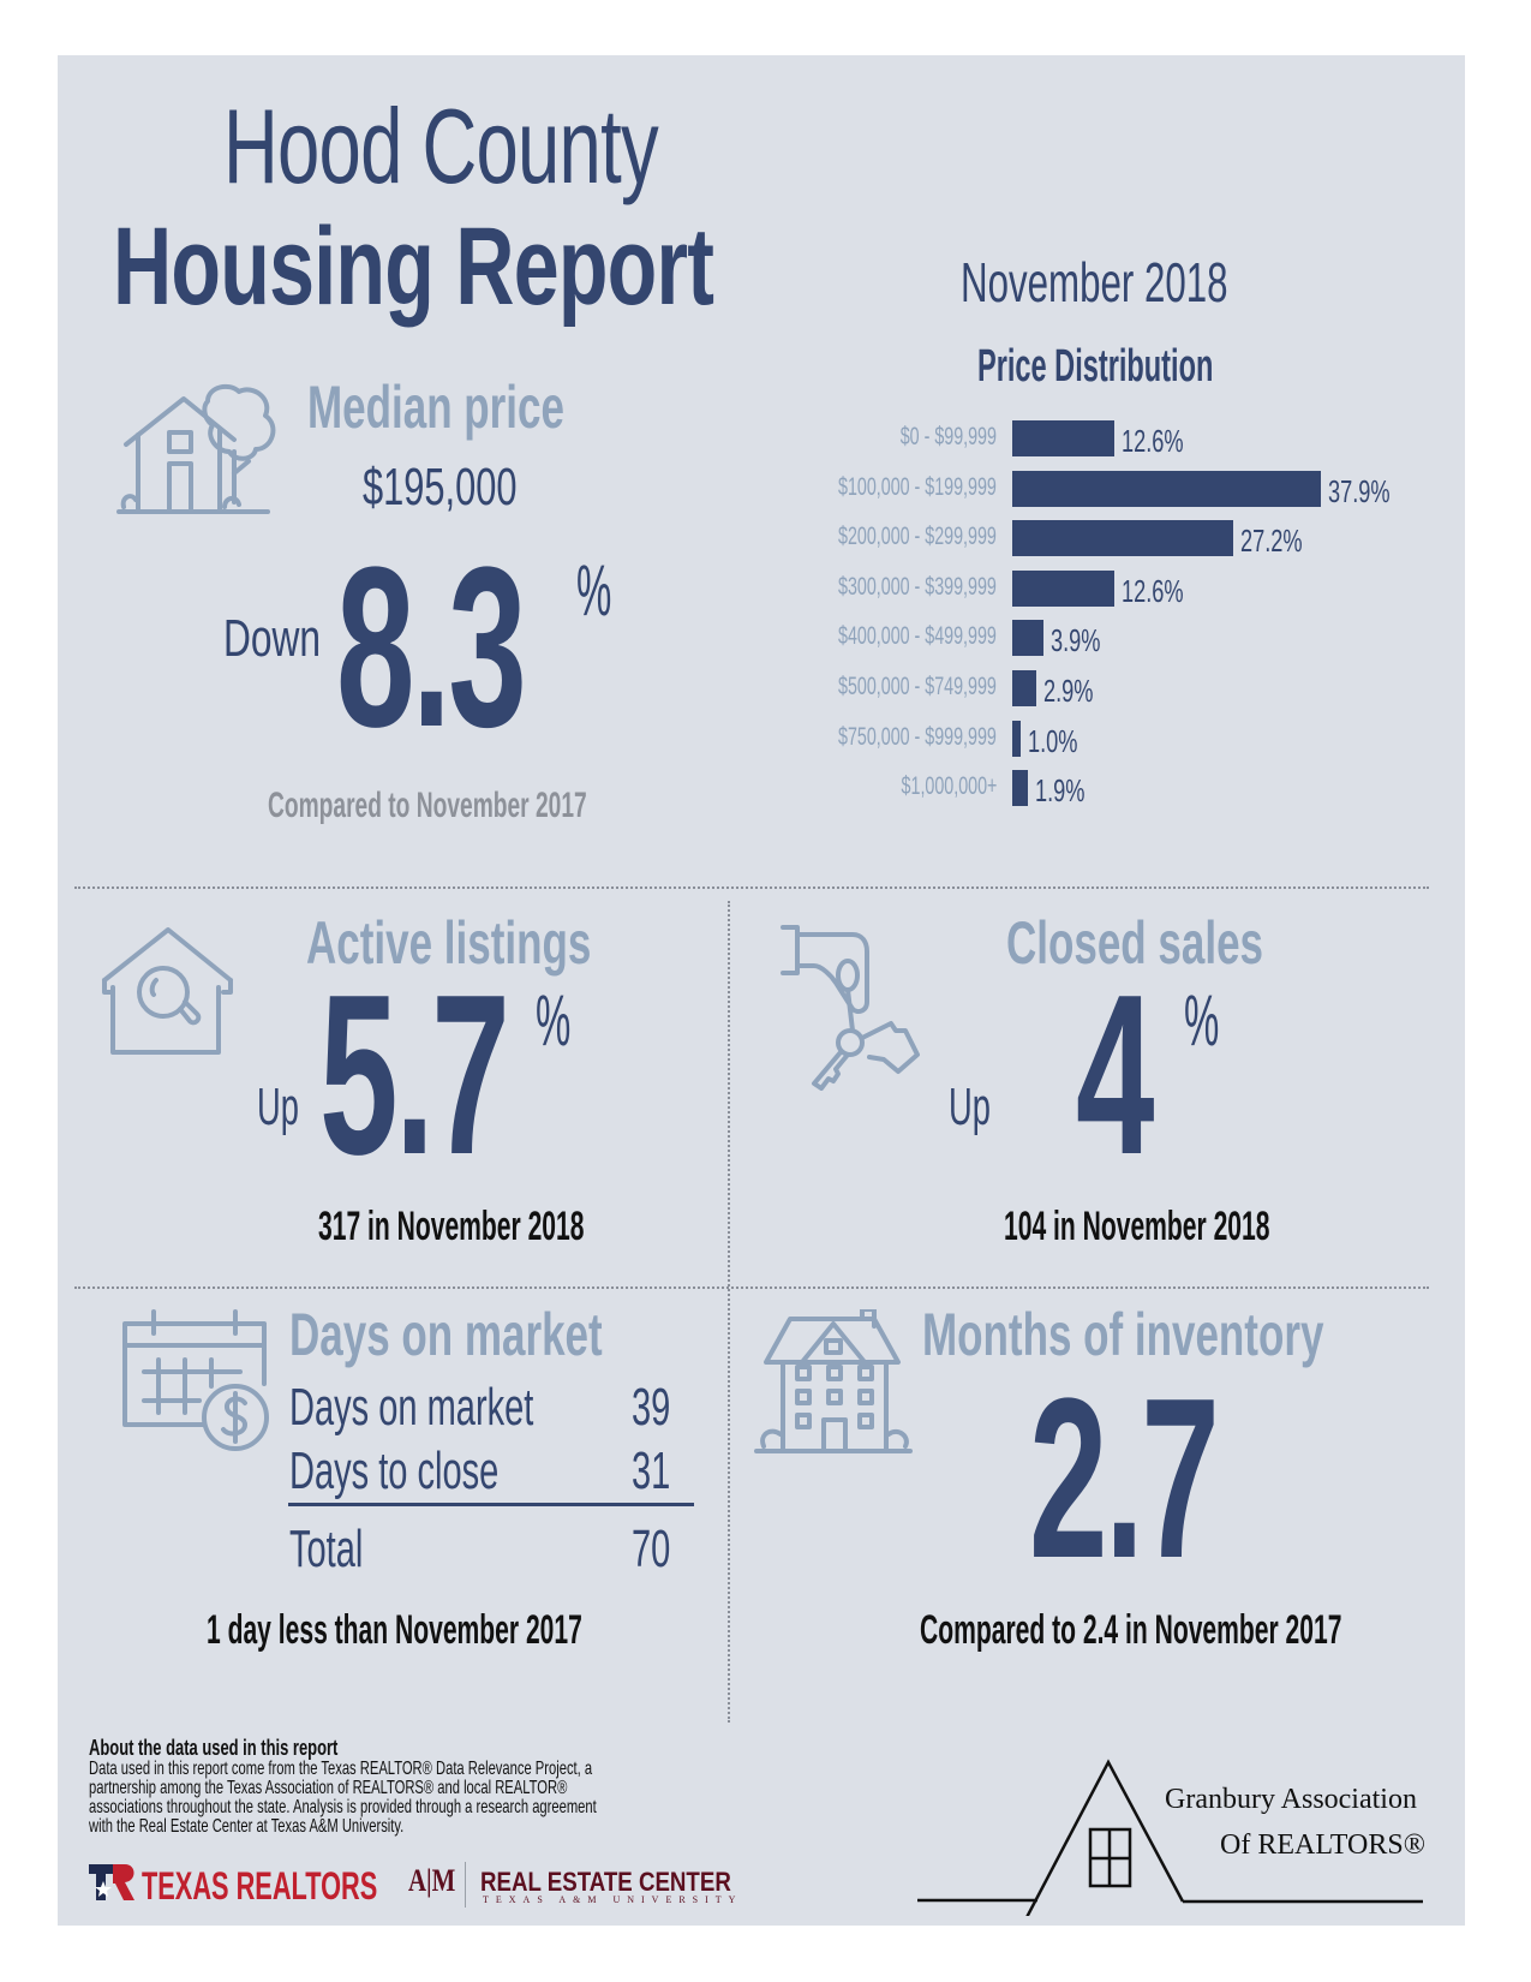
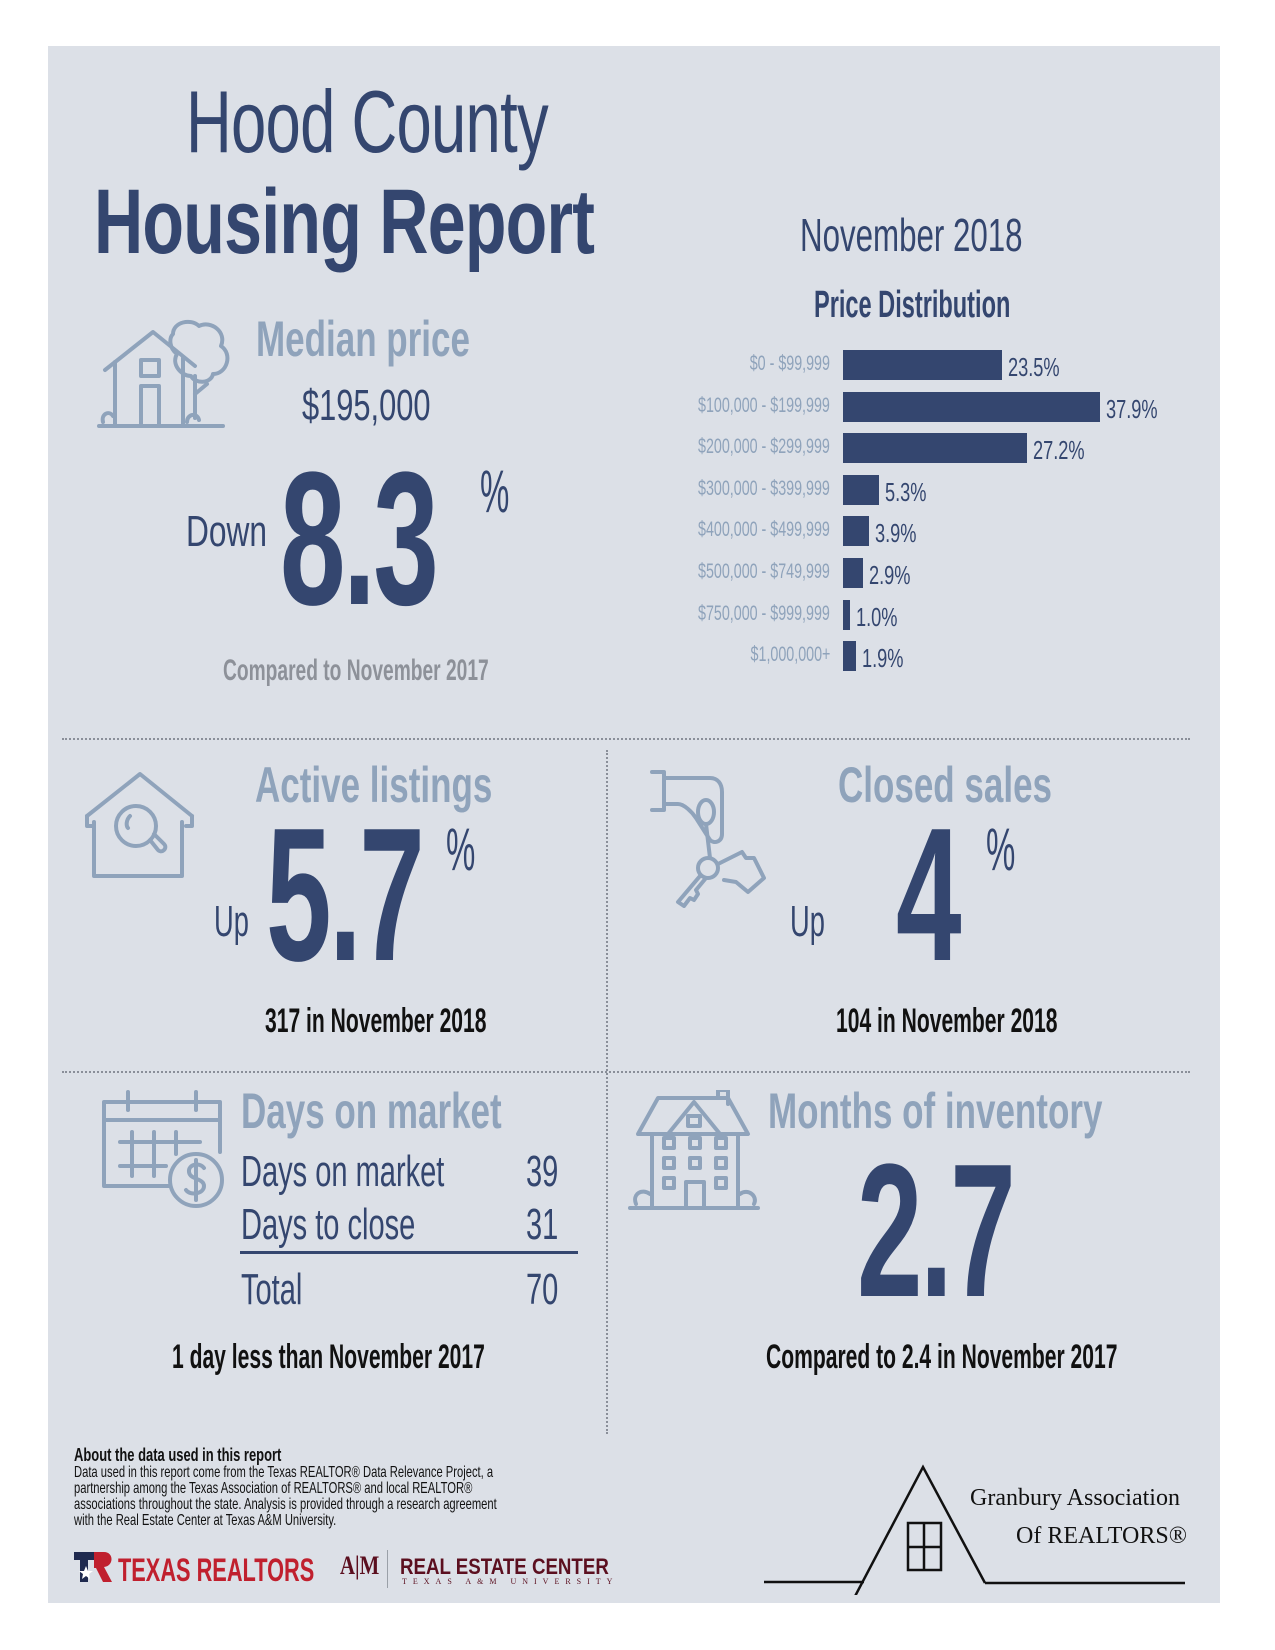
$0 - $99,999: 12.6% -> 23.5%
$300,000 - $399,999: 12.6% -> 5.3%
